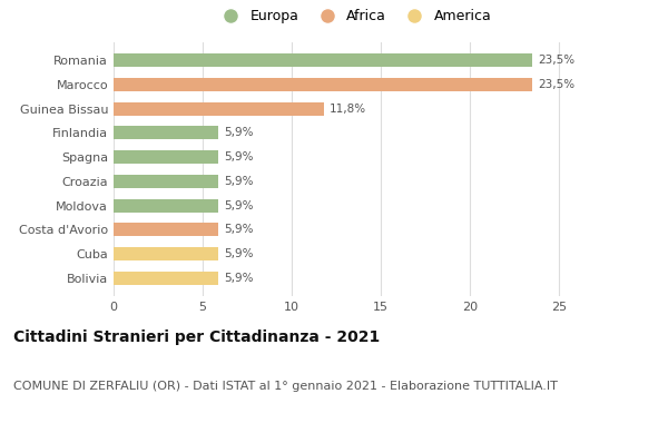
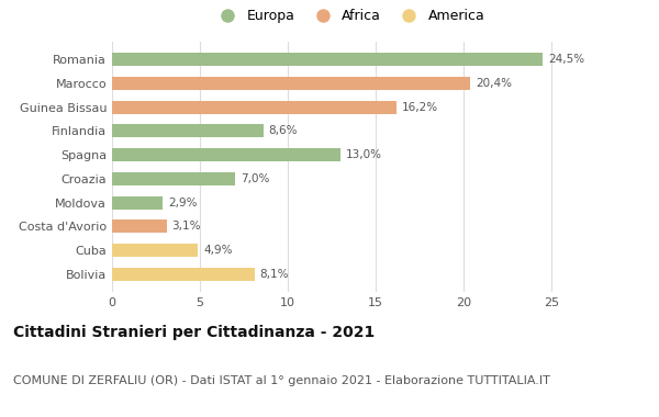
Romania: 23,5% -> 24,5%
Marocco: 23,5% -> 20,4%
Guinea Bissau: 11,8% -> 16,2%
Finlandia: 5,9% -> 8,6%
Spagna: 5,9% -> 13,0%
Croazia: 5,9% -> 7,0%
Moldova: 5,9% -> 2,9%
Costa d'Avorio: 5,9% -> 3,1%
Cuba: 5,9% -> 4,9%
Bolivia: 5,9% -> 8,1%
